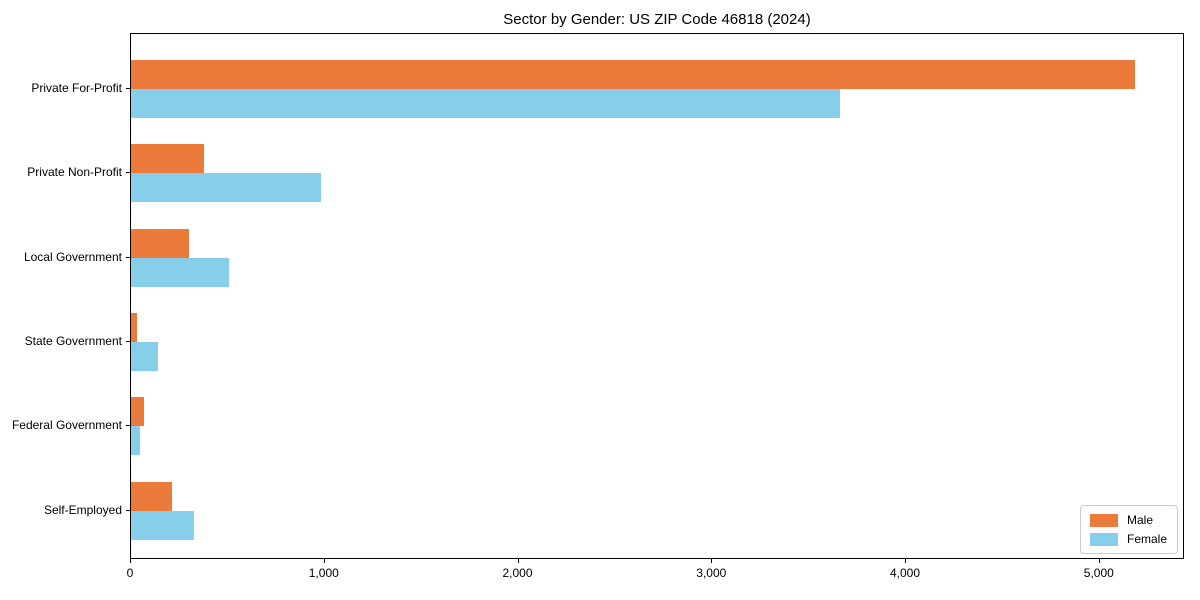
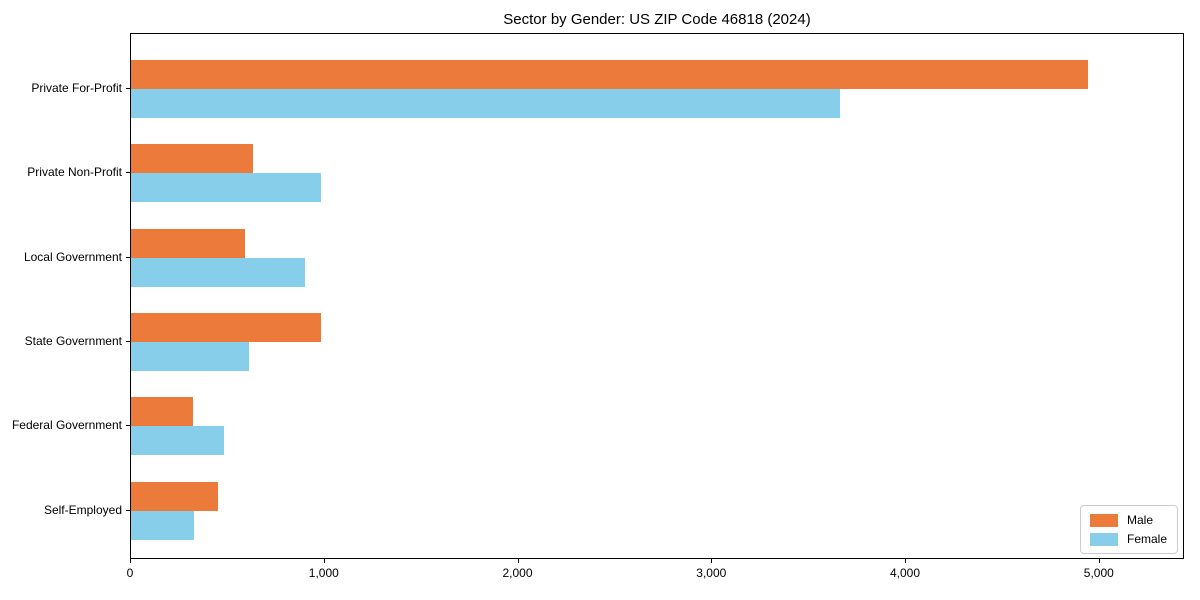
Male/Private For-Profit: 5180 -> 4940
Male/Private Non-Profit: 380 -> 630
Male/Local Government: 300 -> 590
Female/Local Government: 500 -> 900
Male/State Government: 30 -> 980
Female/State Government: 140 -> 610
Male/Federal Government: 60 -> 320
Female/Federal Government: 40 -> 480
Male/Self-Employed: 210 -> 450
